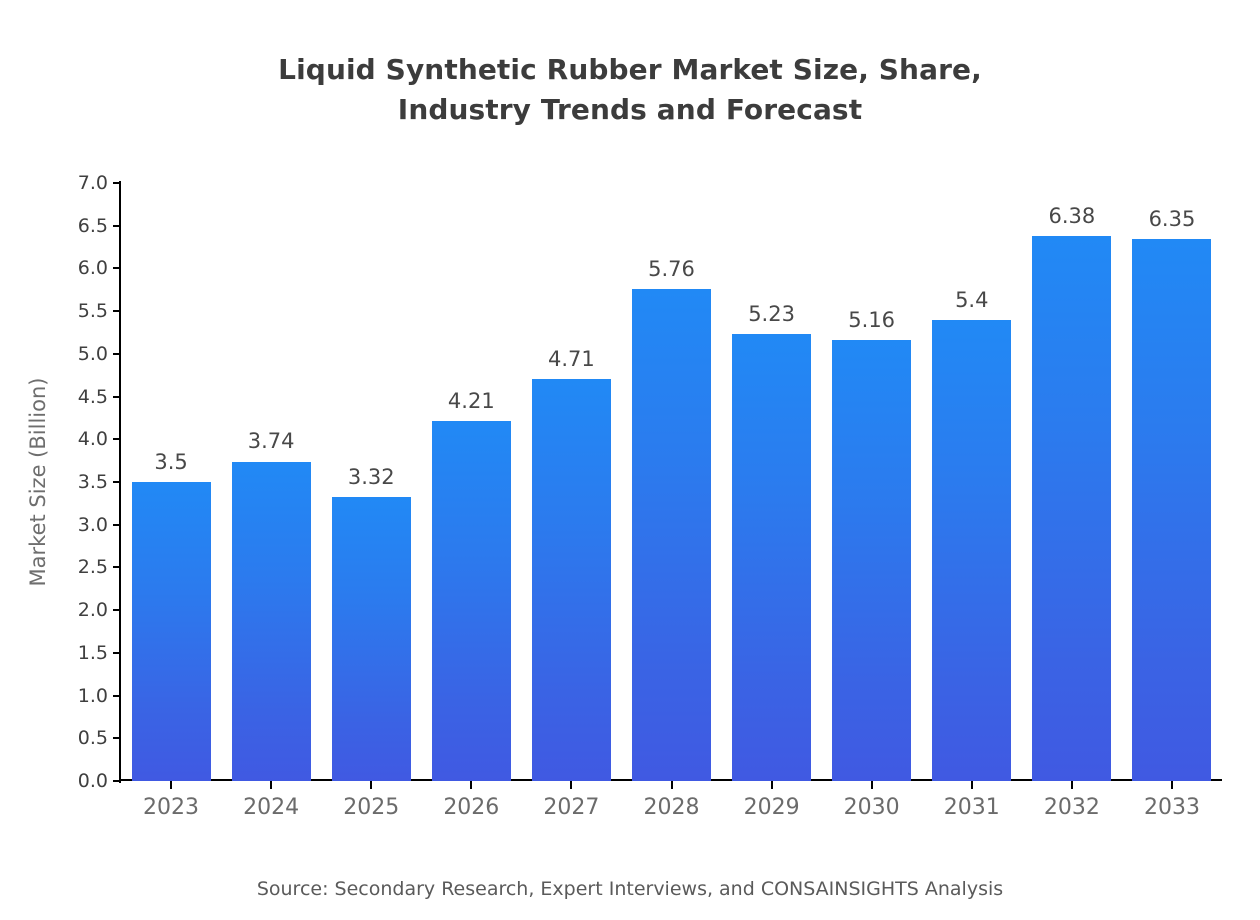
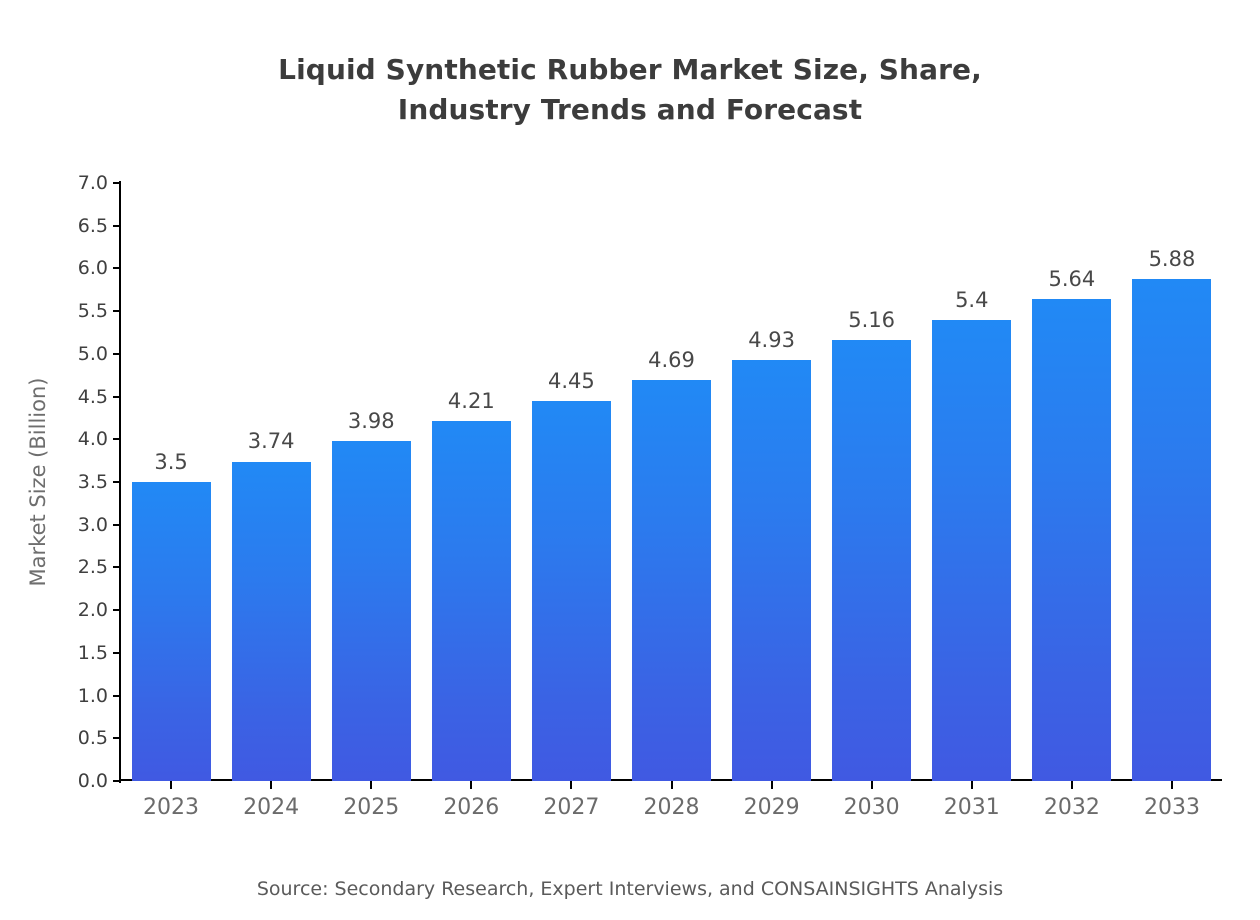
2025: 3.32 -> 3.98
2027: 4.71 -> 4.45
2028: 5.76 -> 4.69
2029: 5.23 -> 4.93
2032: 6.38 -> 5.64
2033: 6.35 -> 5.88
